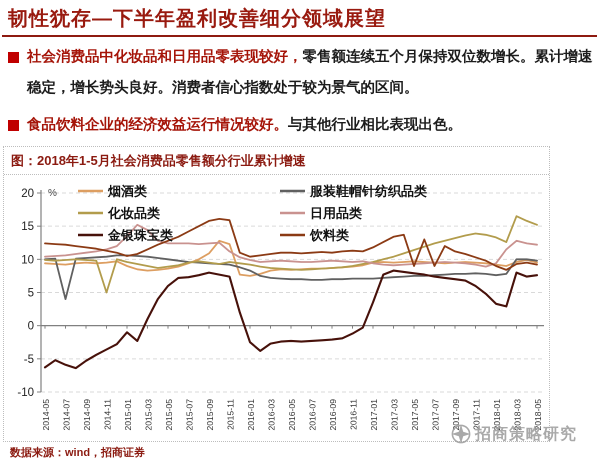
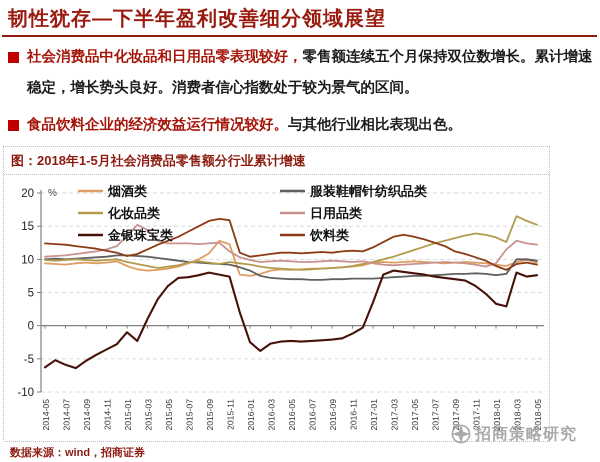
服装鞋帽针纺织品类/2014-07: 4 -> 10
化妆品类/2014-11: 5 -> 10
饮料类/2017-05: 9 -> 13
饮料类/2017-07: 9 -> 12
